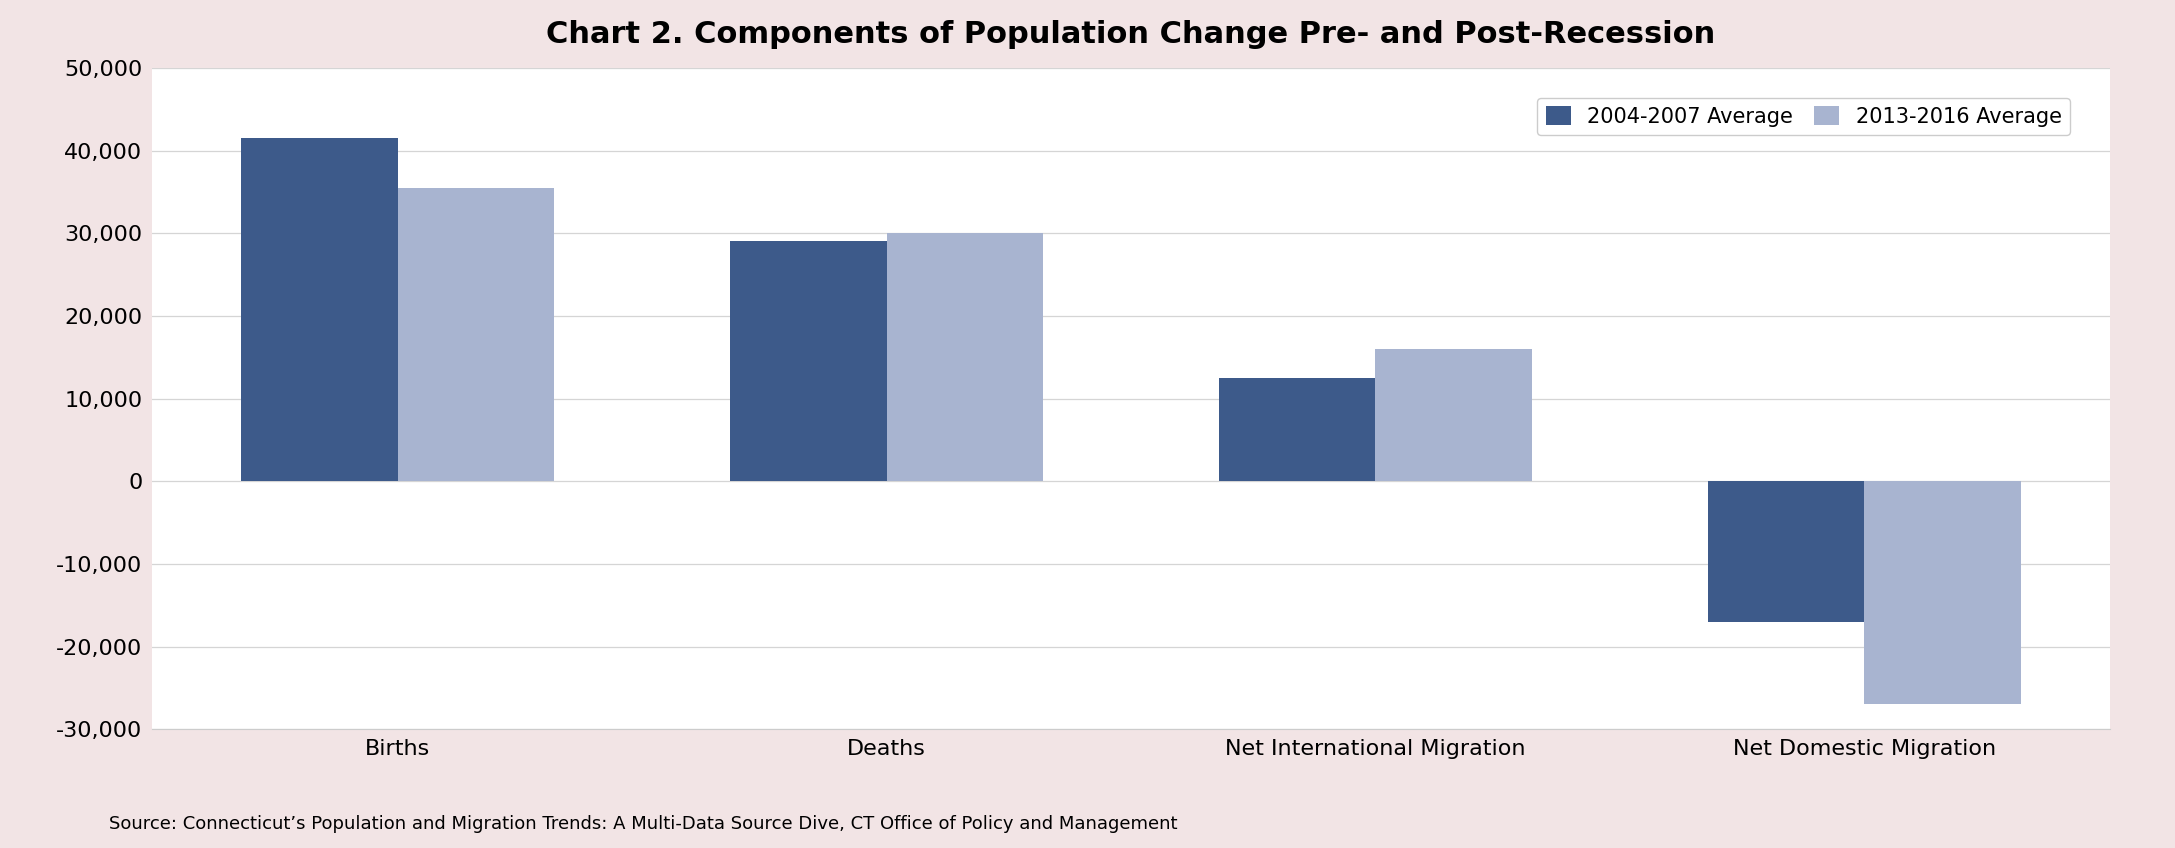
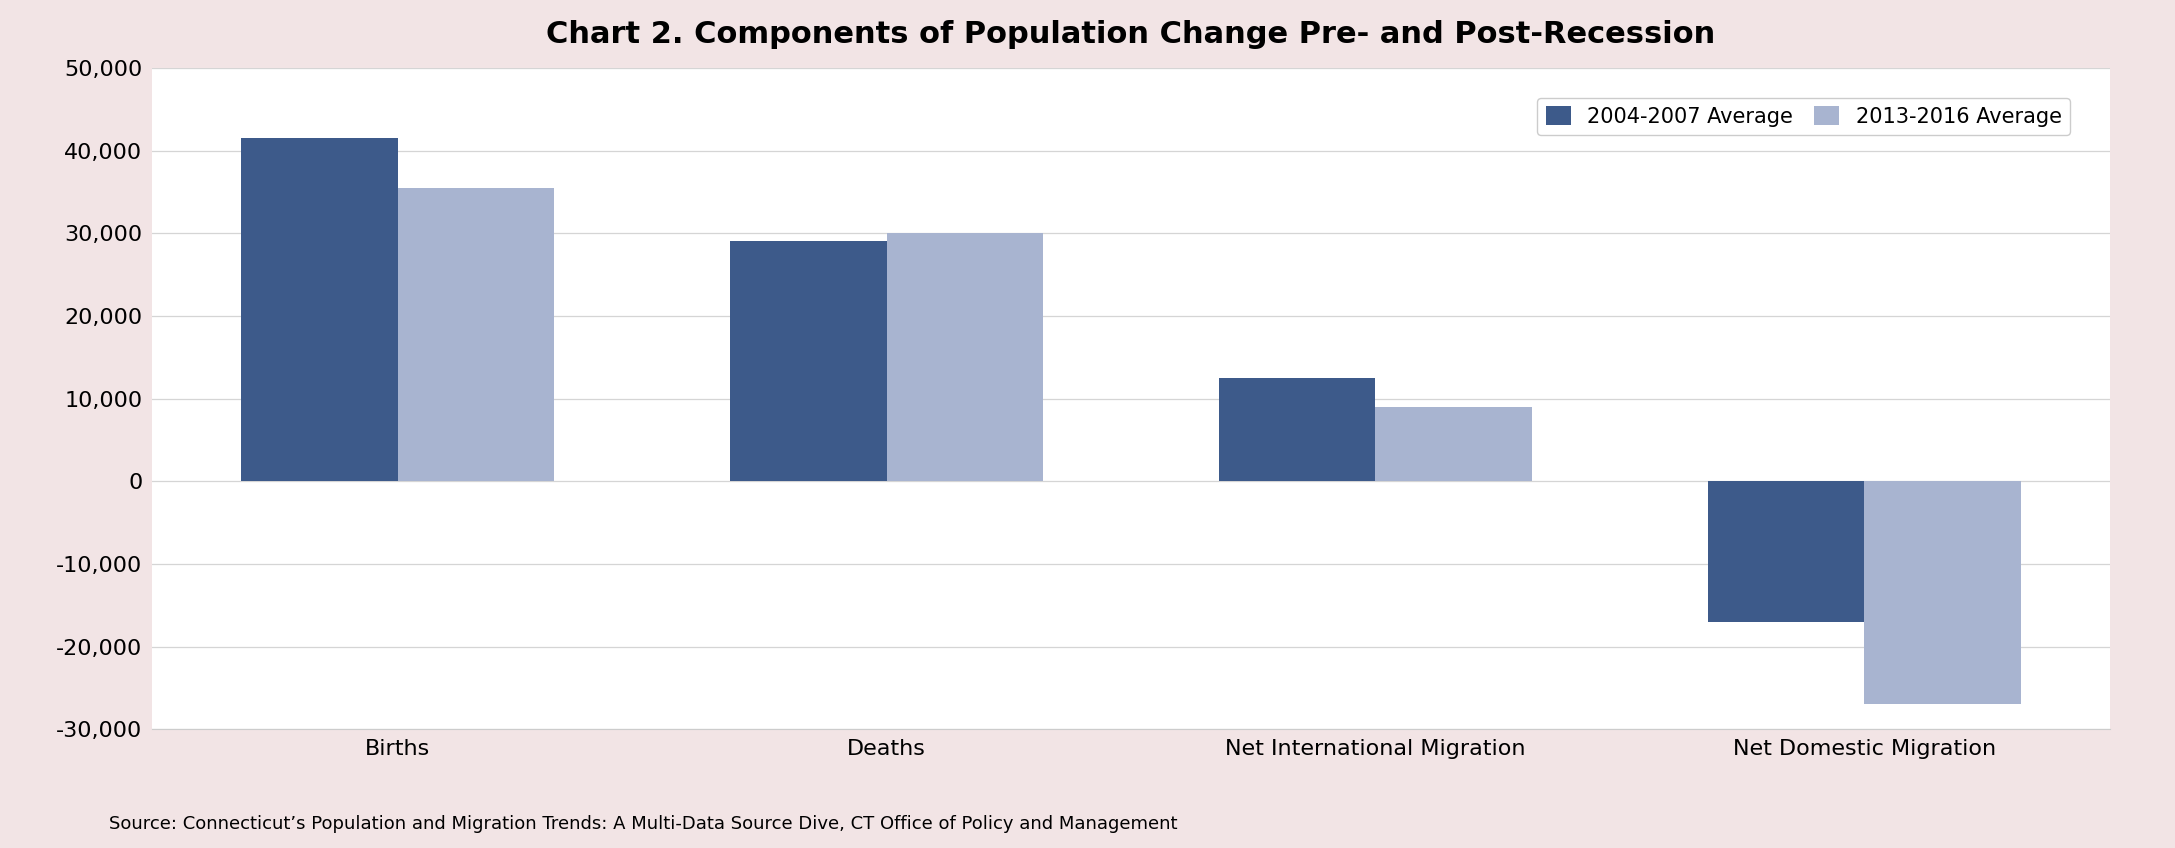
2013-2016 Average/Net International Migration: 16,000 -> 9,000
